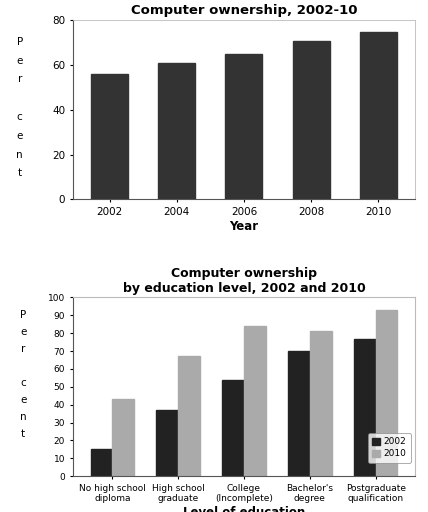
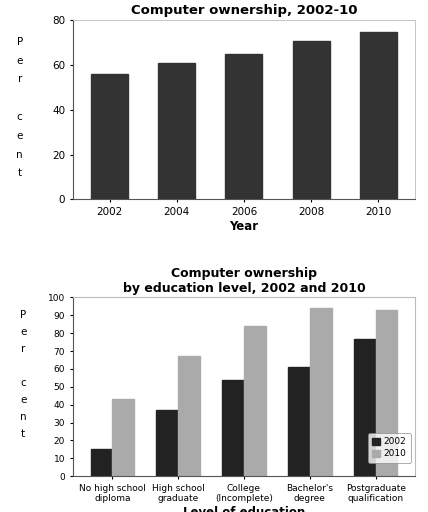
Computer ownership by education level, 2002 and 2010/2002/Bachelor's degree: 70 -> 61
Computer ownership by education level, 2002 and 2010/2010/Bachelor's degree: 81 -> 94
